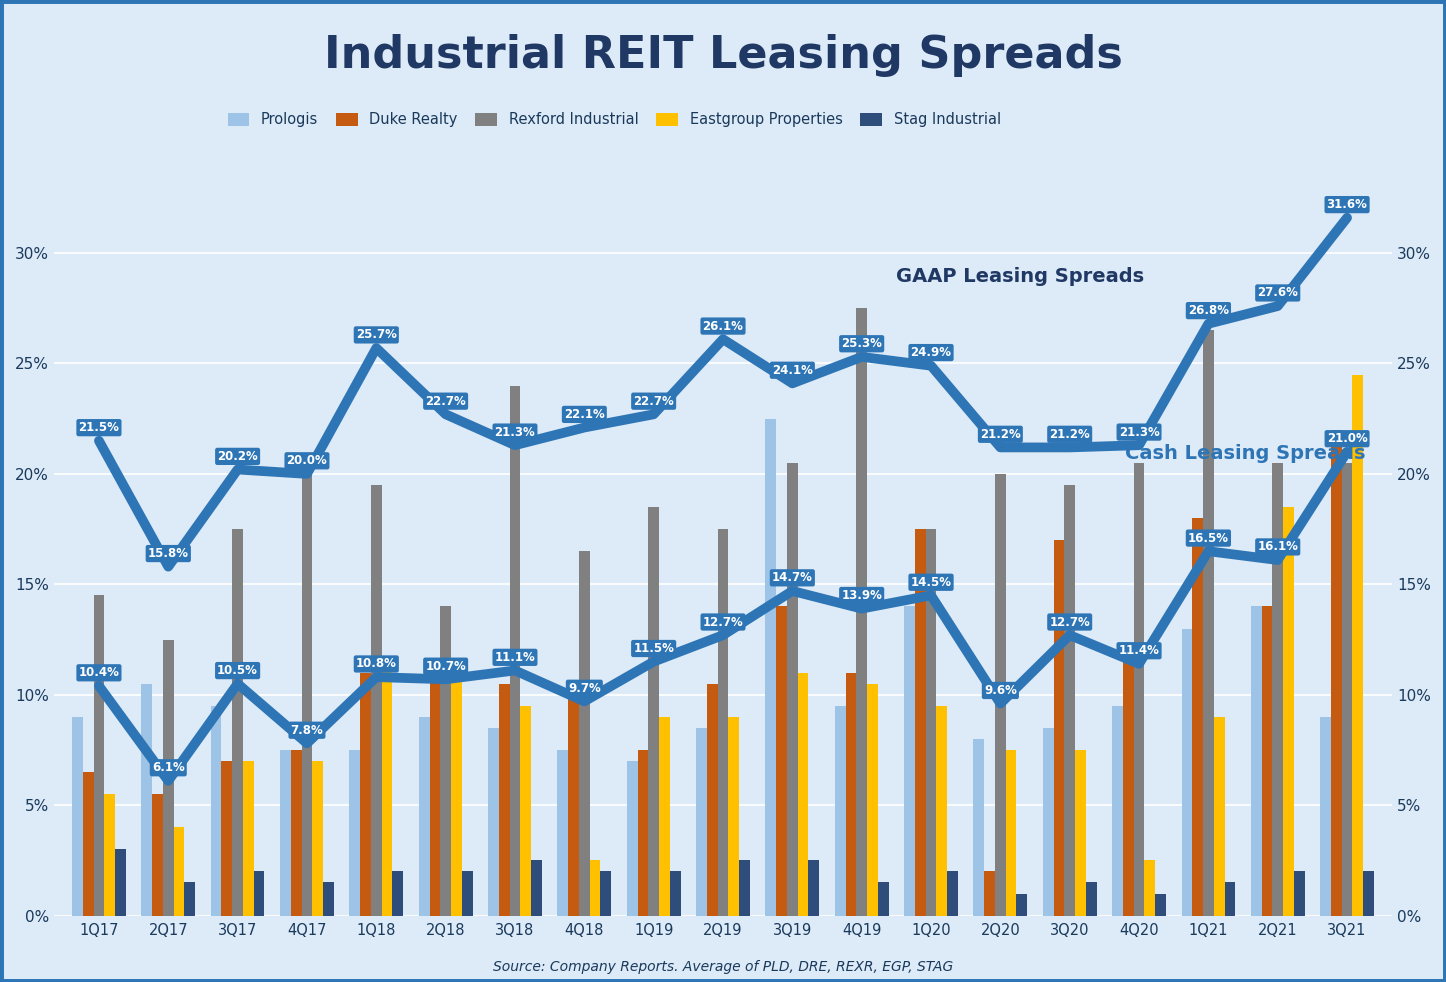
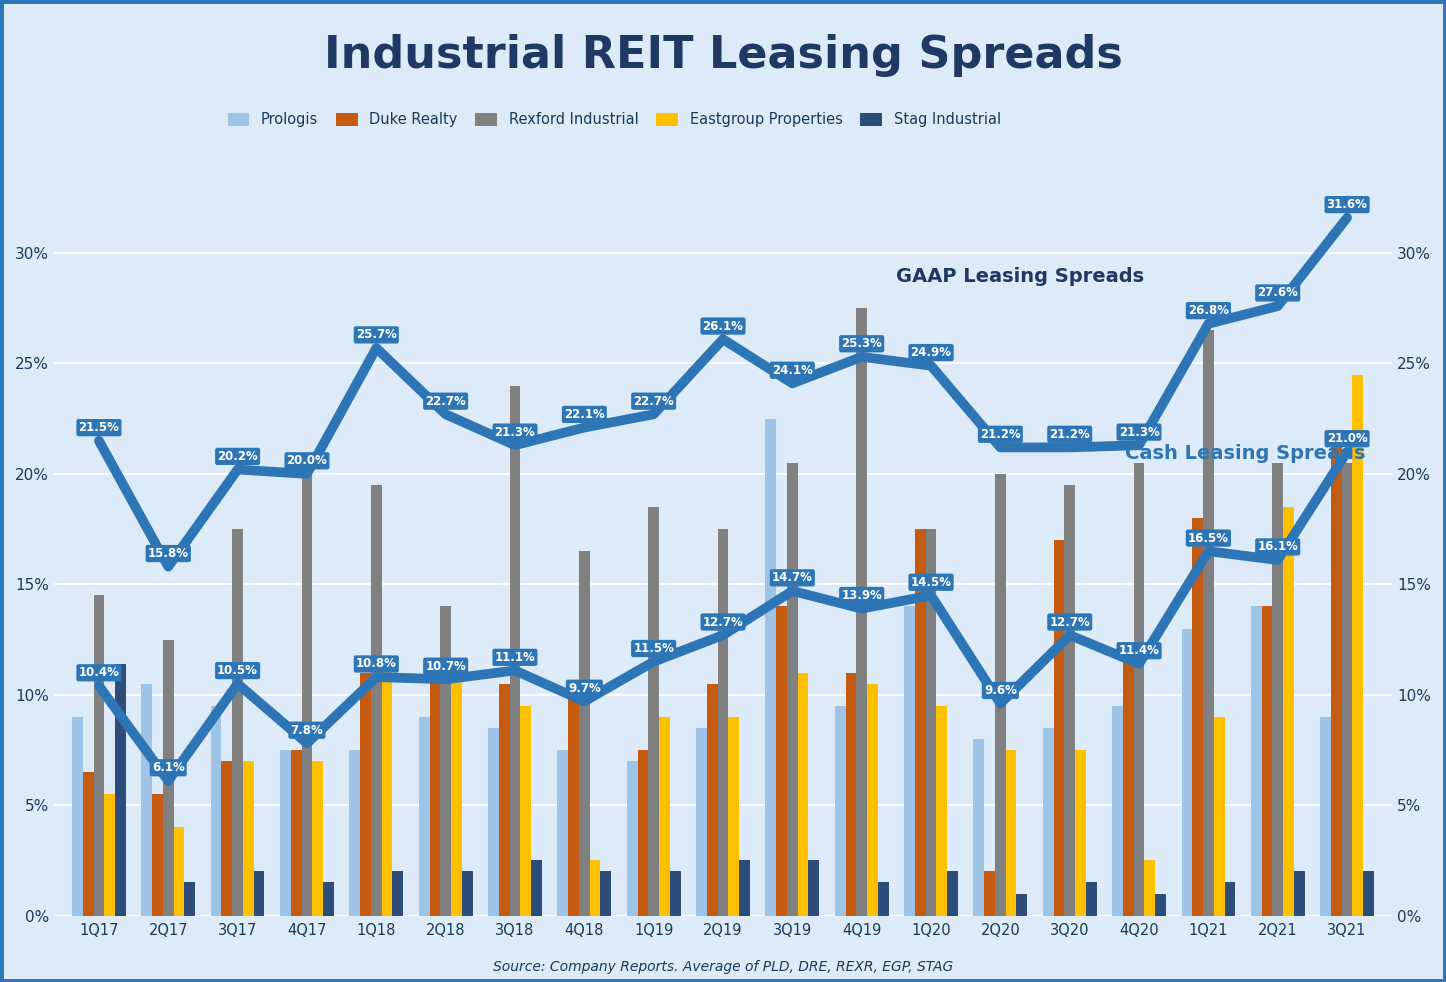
Stag Industrial/1Q17: 3.0% -> 11.4%
